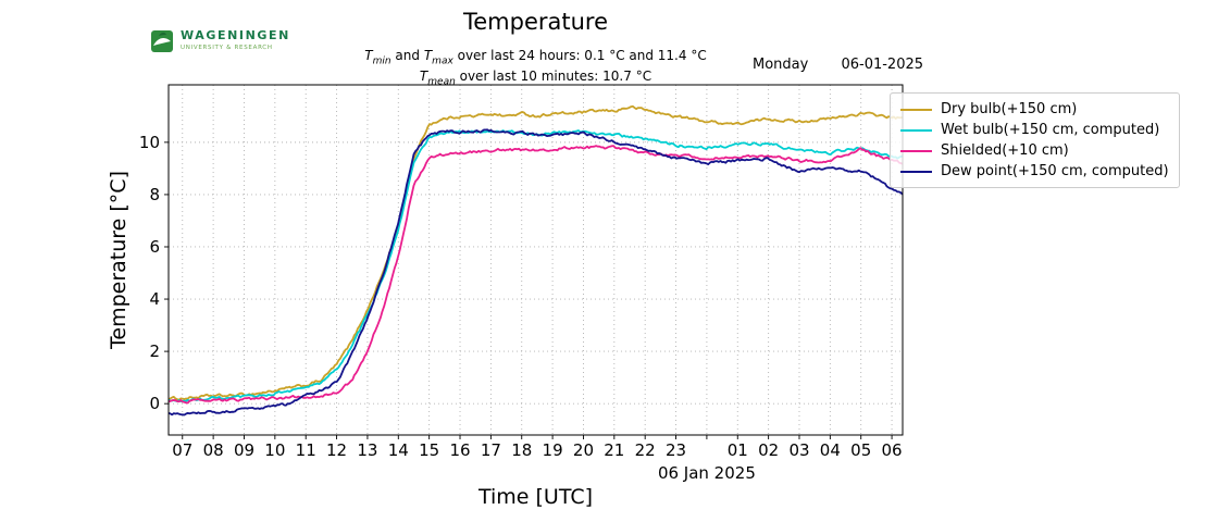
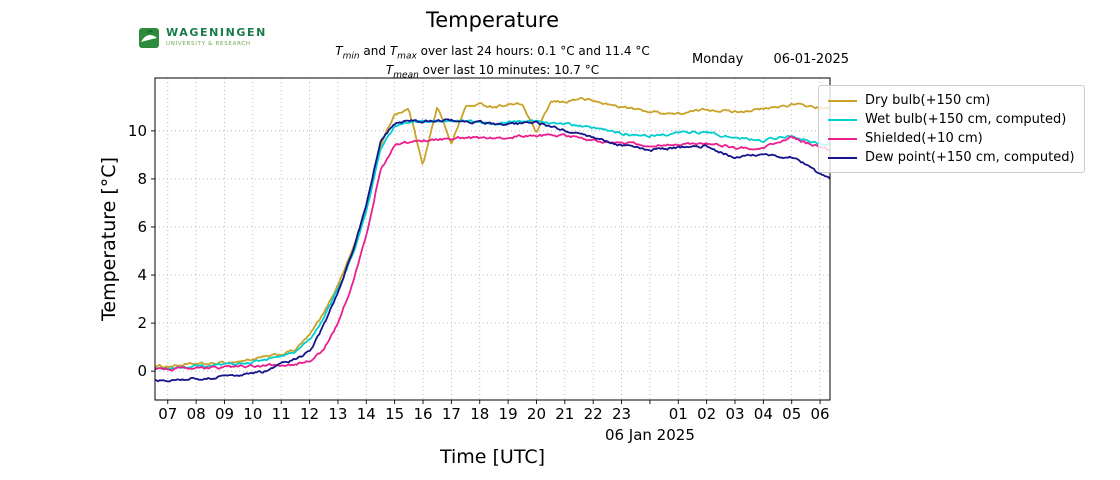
Dry bulb(+150 cm)/16: 11.0 -> 8.6
Dry bulb(+150 cm)/17: 11.1 -> 9.5
Dry bulb(+150 cm)/20: 11.2 -> 9.9
